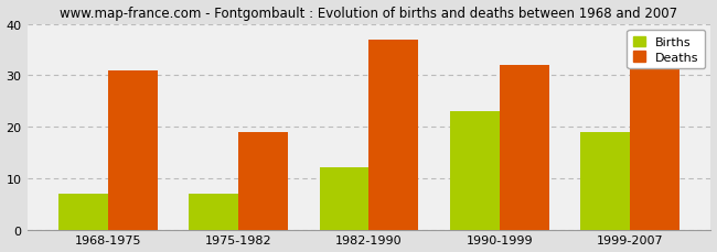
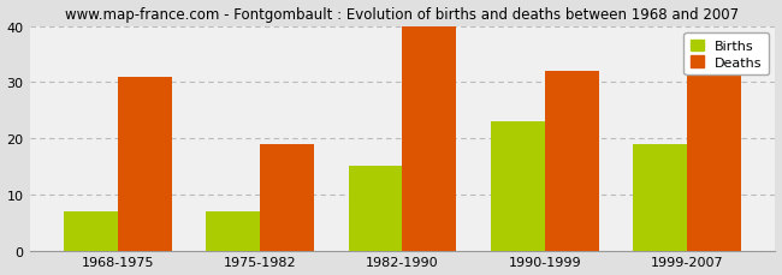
Births/1982-1990: 12 -> 15
Deaths/1982-1990: 37 -> 40
